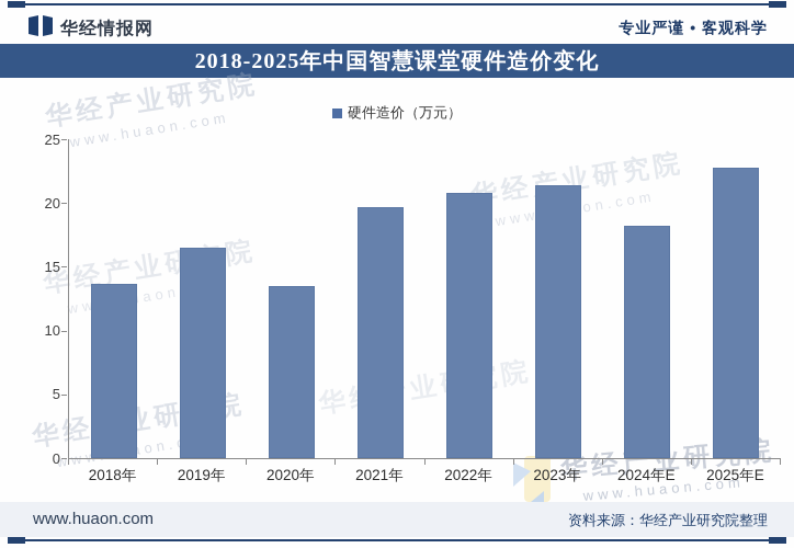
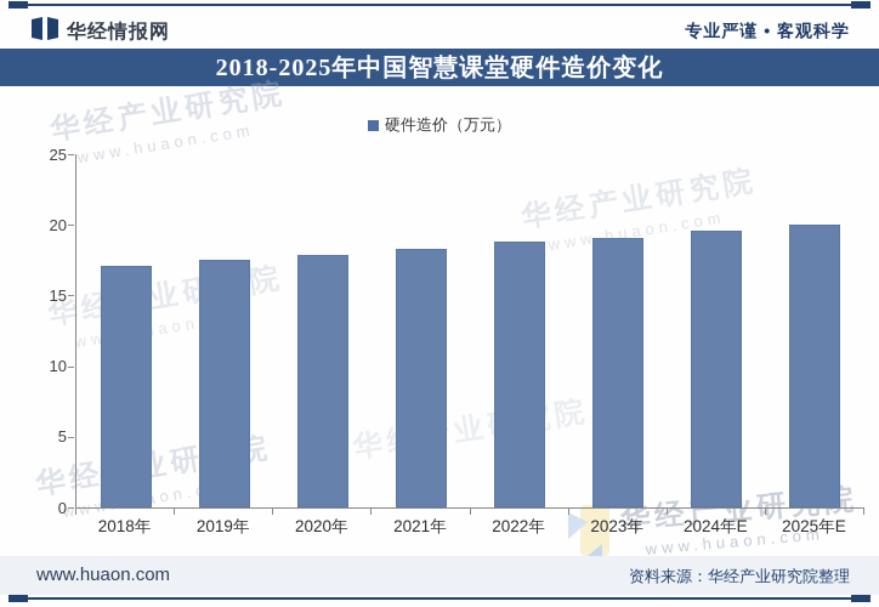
2018年: 13.7 -> 17.1
2019年: 16.5 -> 17.5
2020年: 13.5 -> 17.9
2021年: 19.7 -> 18.3
2022年: 20.8 -> 18.8
2023年: 21.4 -> 19.1
2024年E: 18.2 -> 19.6
2025年E: 22.8 -> 20.0
